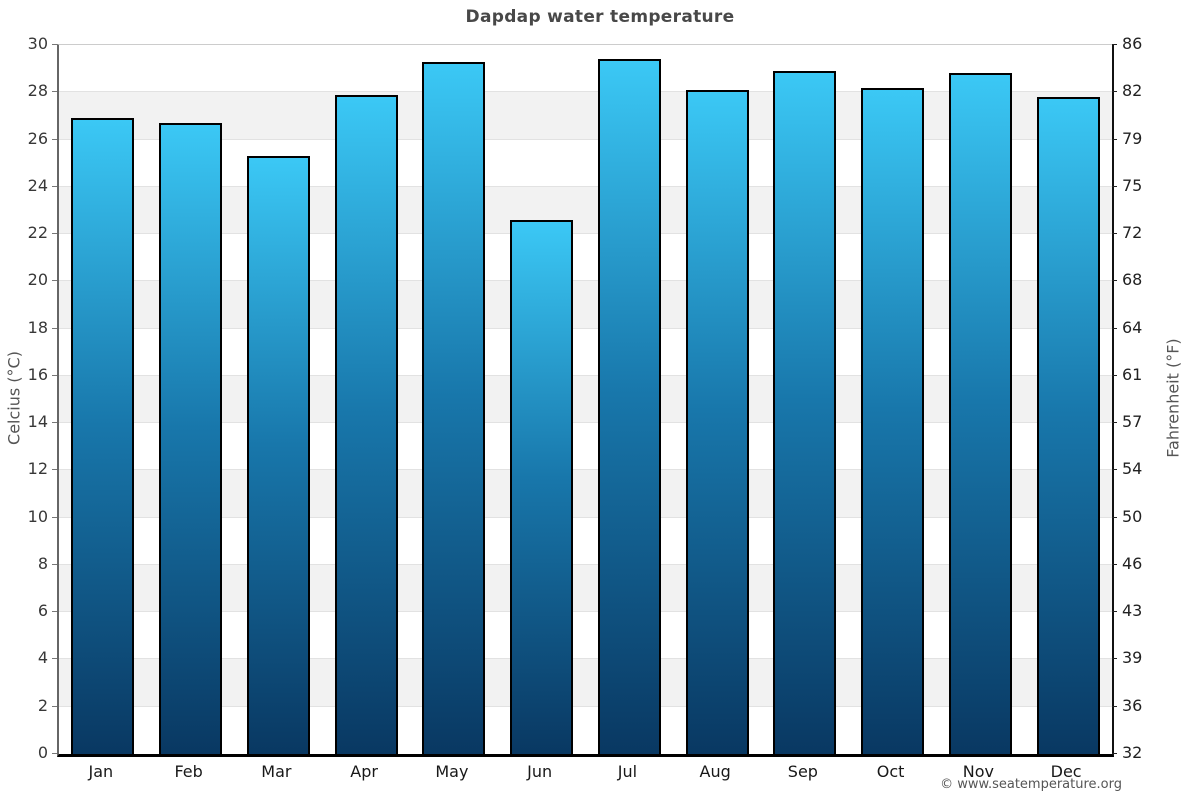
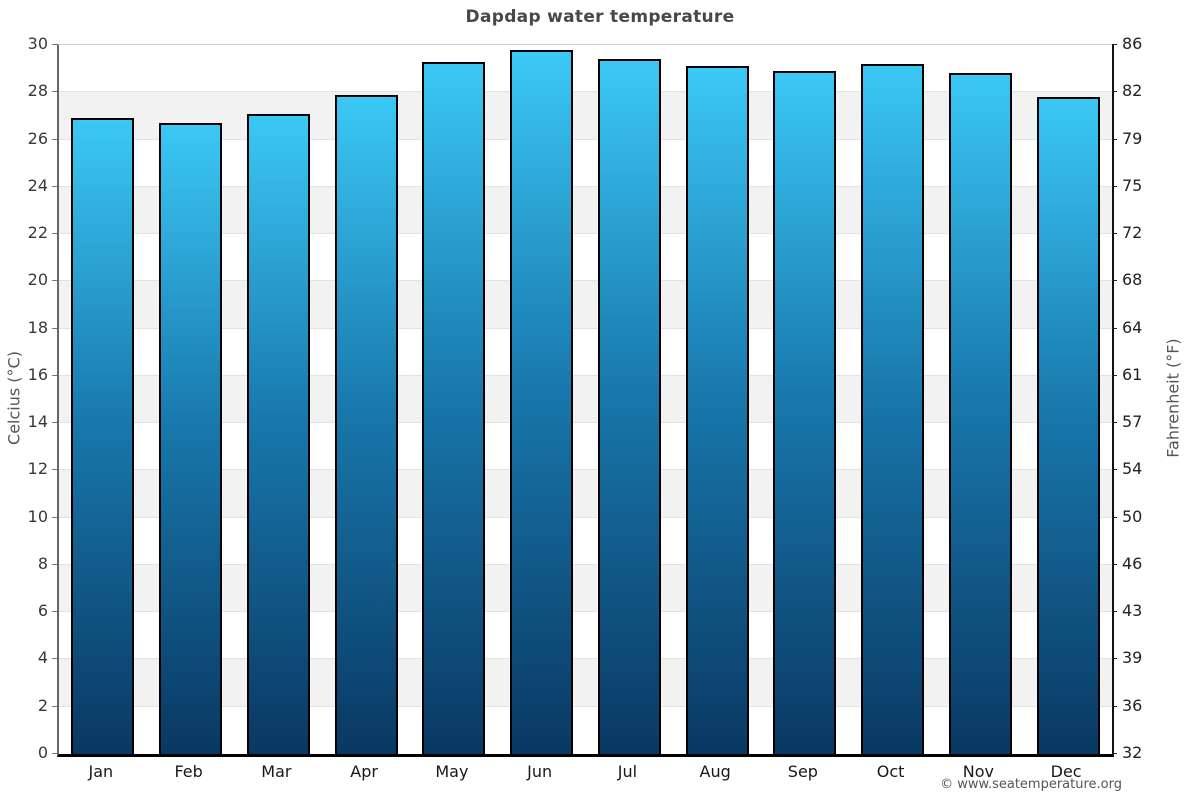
Mar: 25.3 -> 27.1
Jun: 22.6 -> 29.8
Aug: 28.1 -> 29.1
Oct: 28.2 -> 29.2
